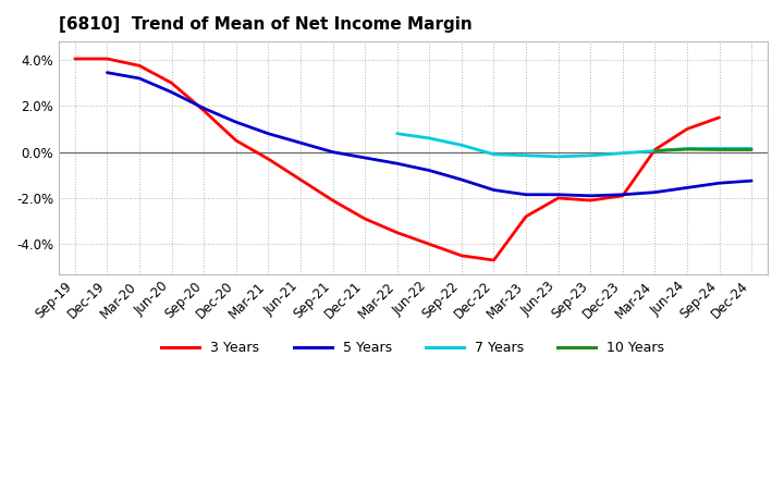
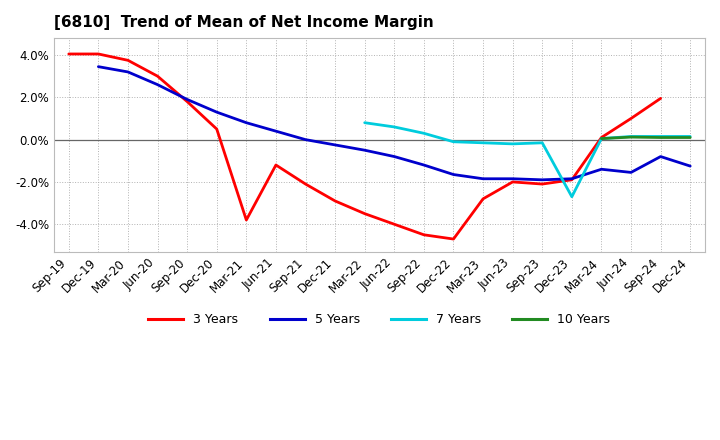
3 Years/Mar-21: -0.30% -> -3.80%
7 Years/Dec-23: -0.05% -> -2.70%
5 Years/Mar-24: -1.75% -> -1.40%
3 Years/Sep-24: 1.50% -> 1.95%
5 Years/Sep-24: -1.35% -> -0.80%
